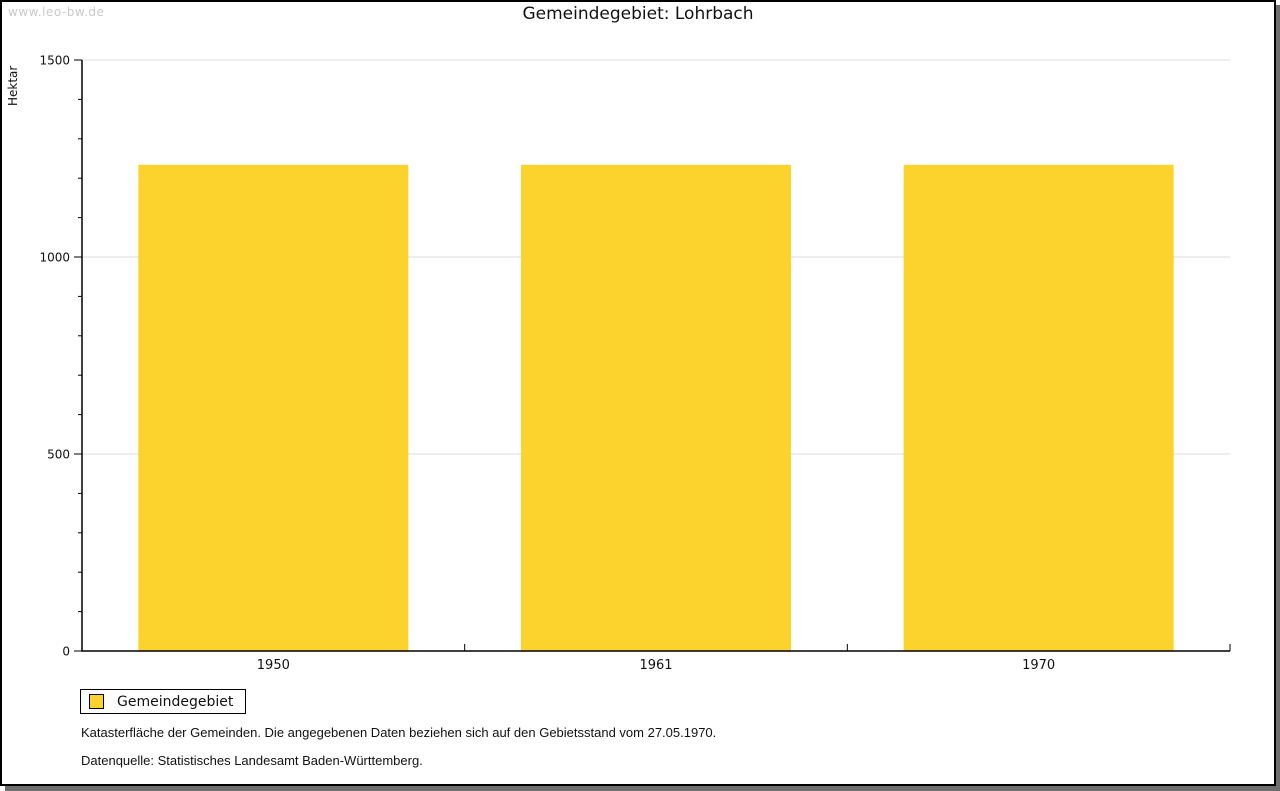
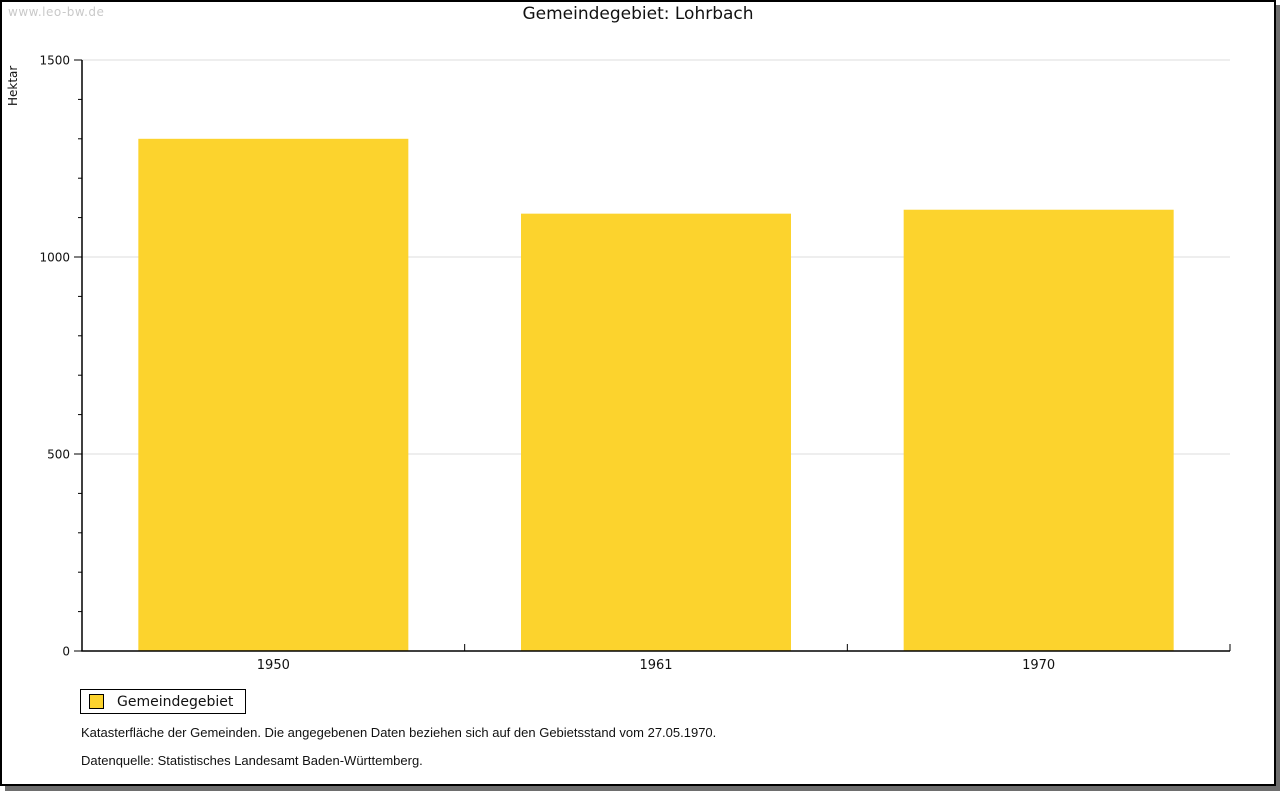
1950: 1230 -> 1300
1961: 1230 -> 1110
1970: 1230 -> 1120
